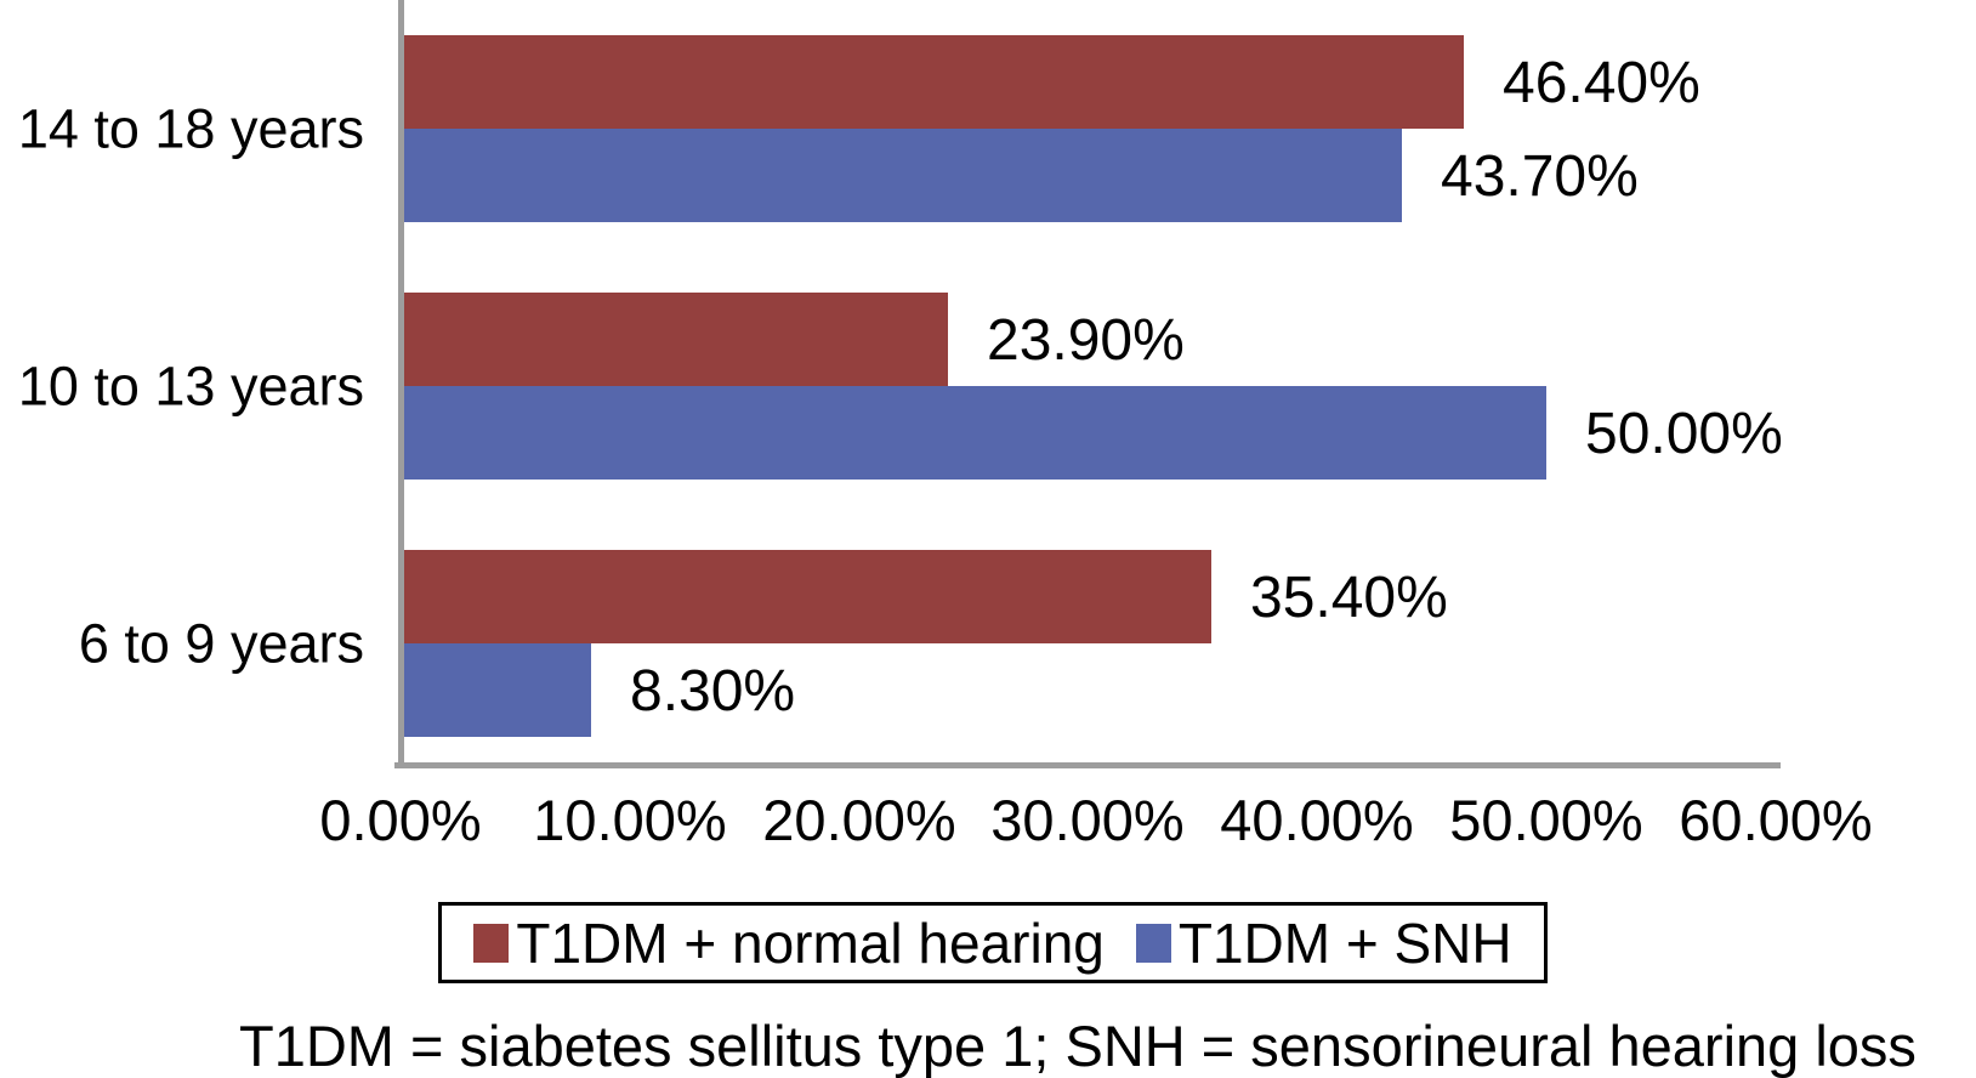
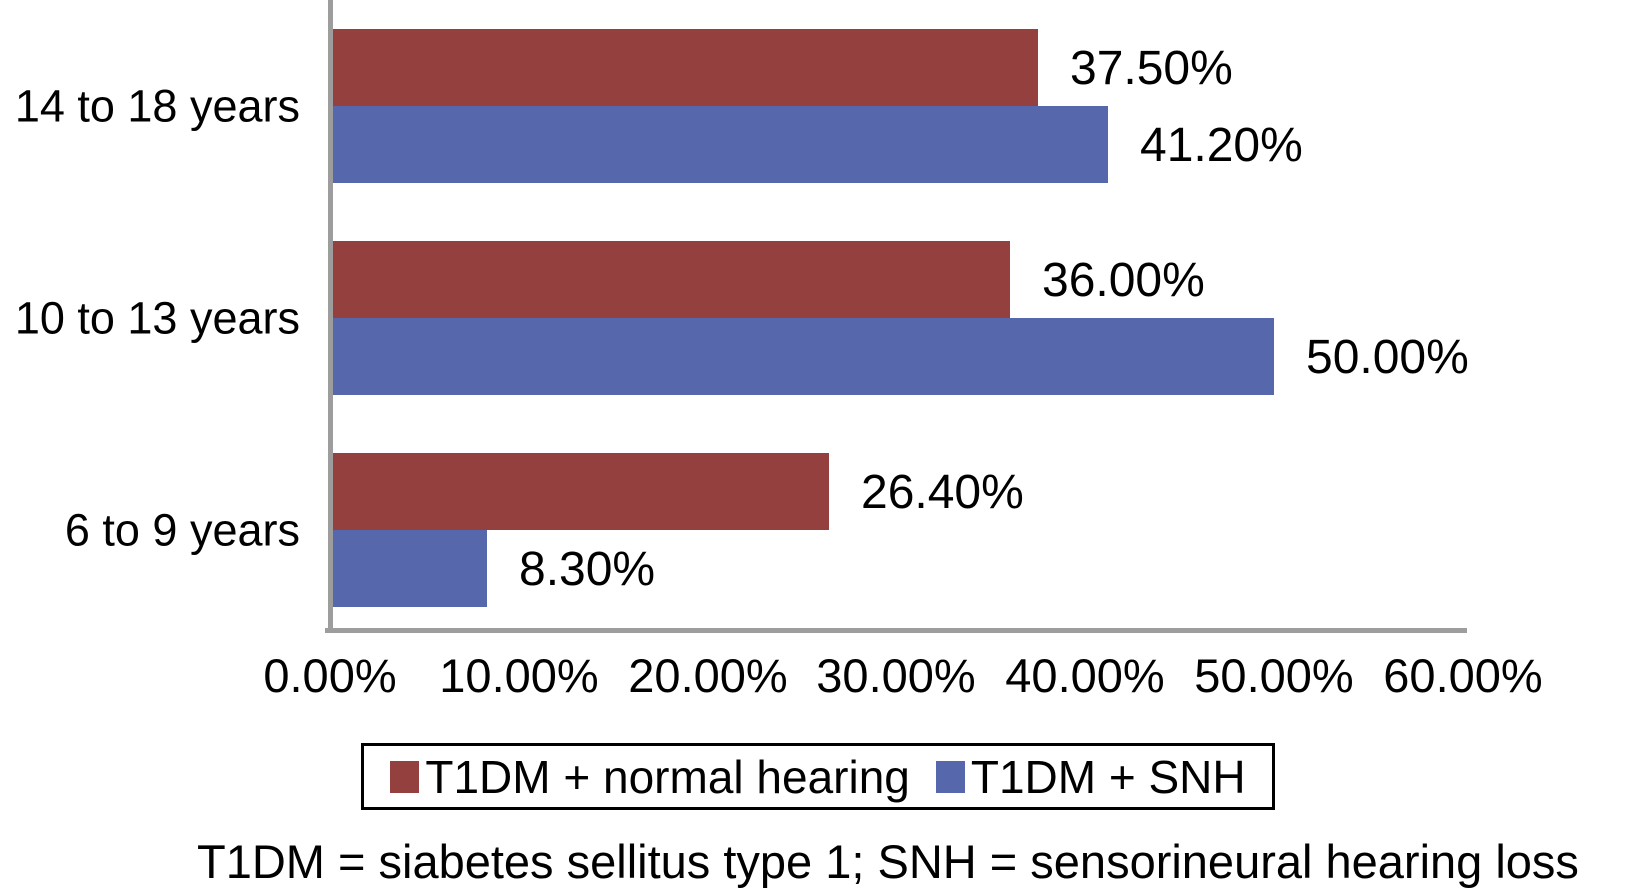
T1DM + normal hearing/14 to 18 years: 46.40% -> 37.50%
T1DM + SNH/14 to 18 years: 43.70% -> 41.20%
T1DM + normal hearing/10 to 13 years: 23.90% -> 36.00%
T1DM + normal hearing/6 to 9 years: 35.40% -> 26.40%
